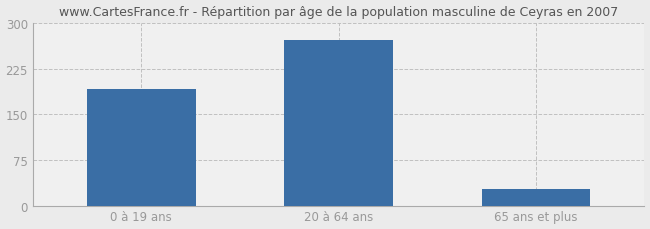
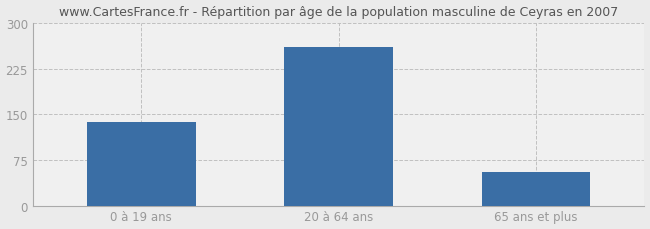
0 à 19 ans: 192 -> 138
20 à 64 ans: 272 -> 260
65 ans et plus: 28 -> 55
